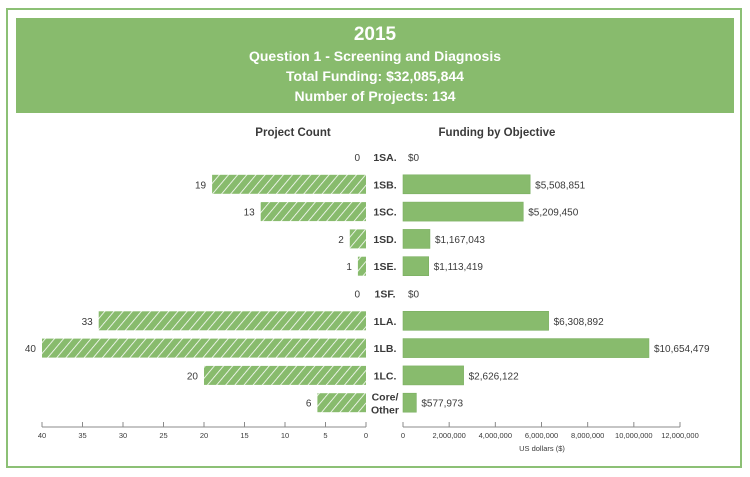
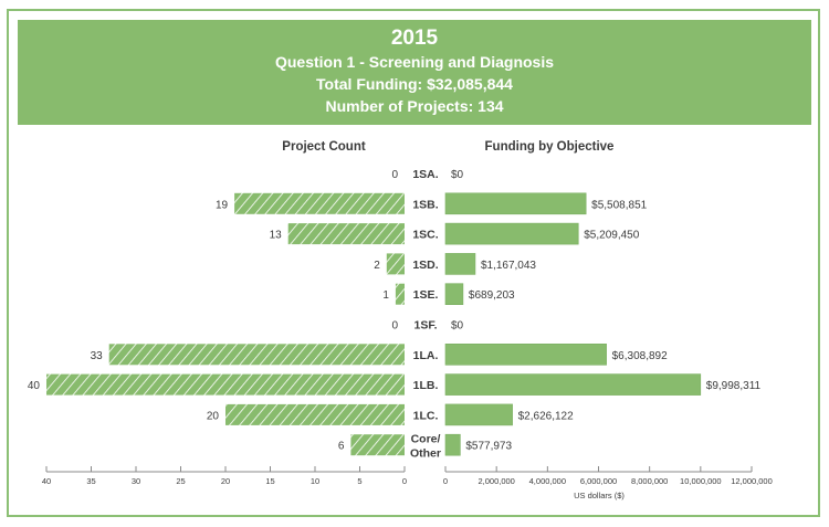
Funding by Objective/1SE.: $1,113,419 -> $689,203
Funding by Objective/1LB.: $10,654,479 -> $9,998,311
